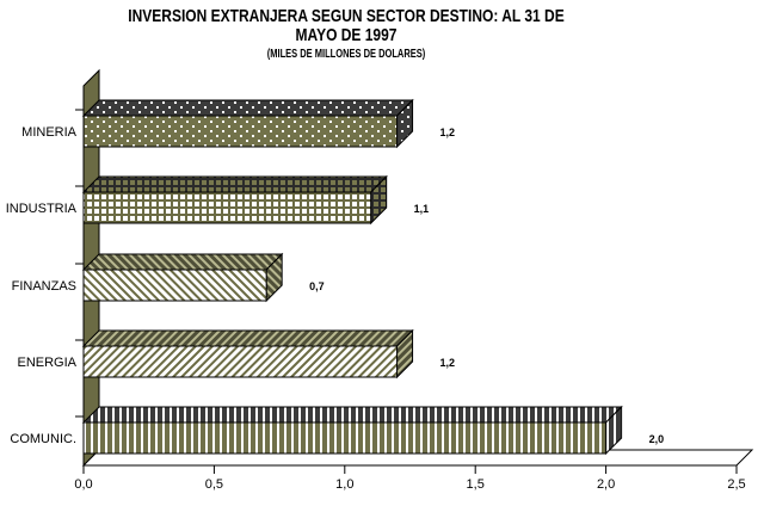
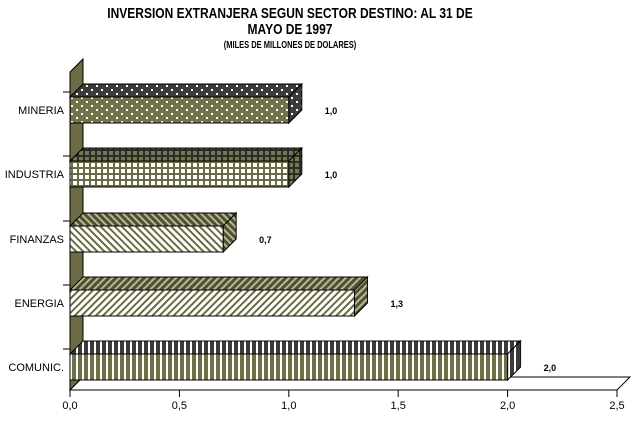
MINERIA: 1,2 -> 1,0
INDUSTRIA: 1,1 -> 1,0
ENERGIA: 1,2 -> 1,3
